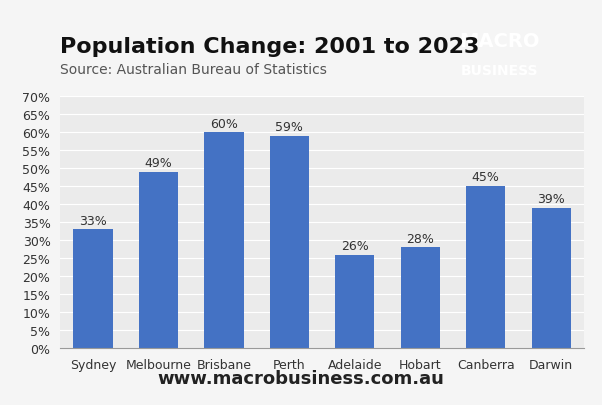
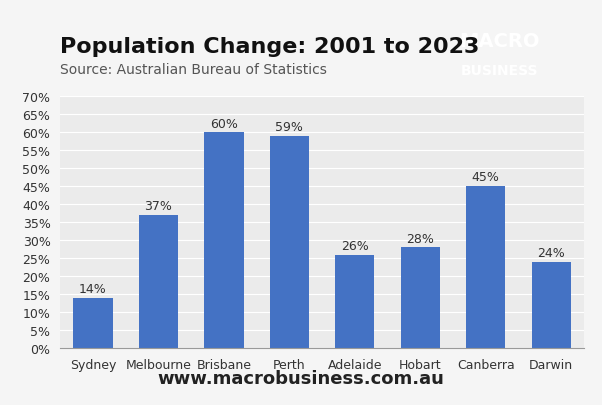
Sydney: 33% -> 14%
Melbourne: 49% -> 37%
Darwin: 39% -> 24%
